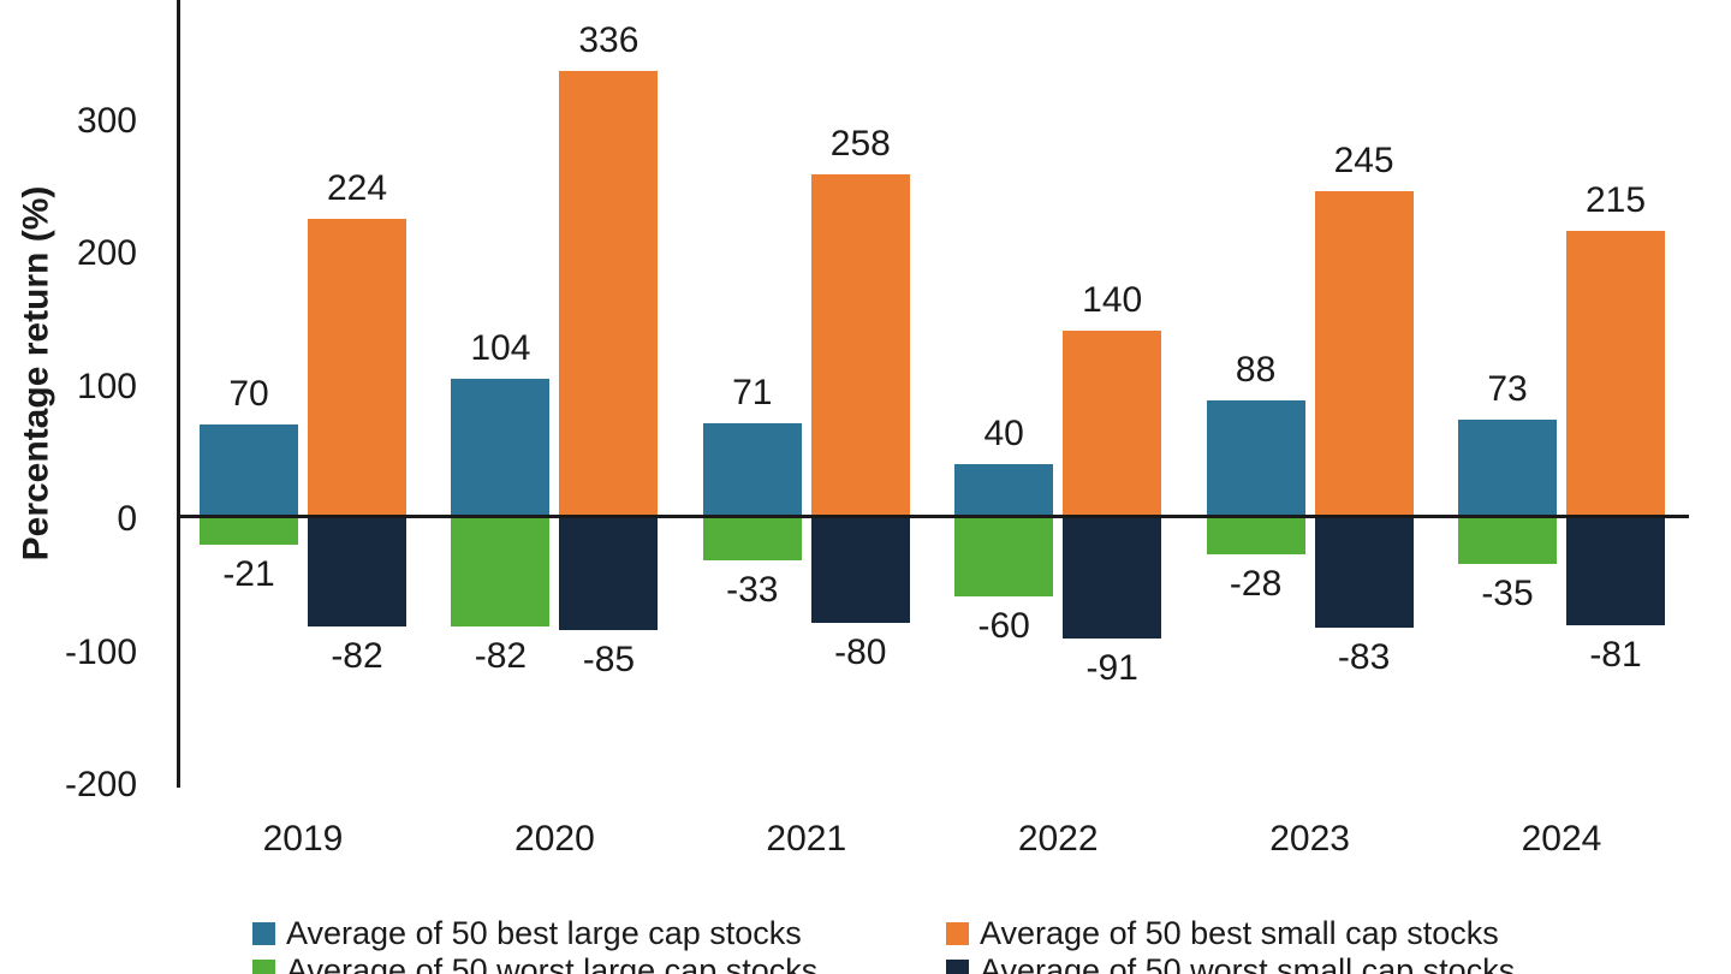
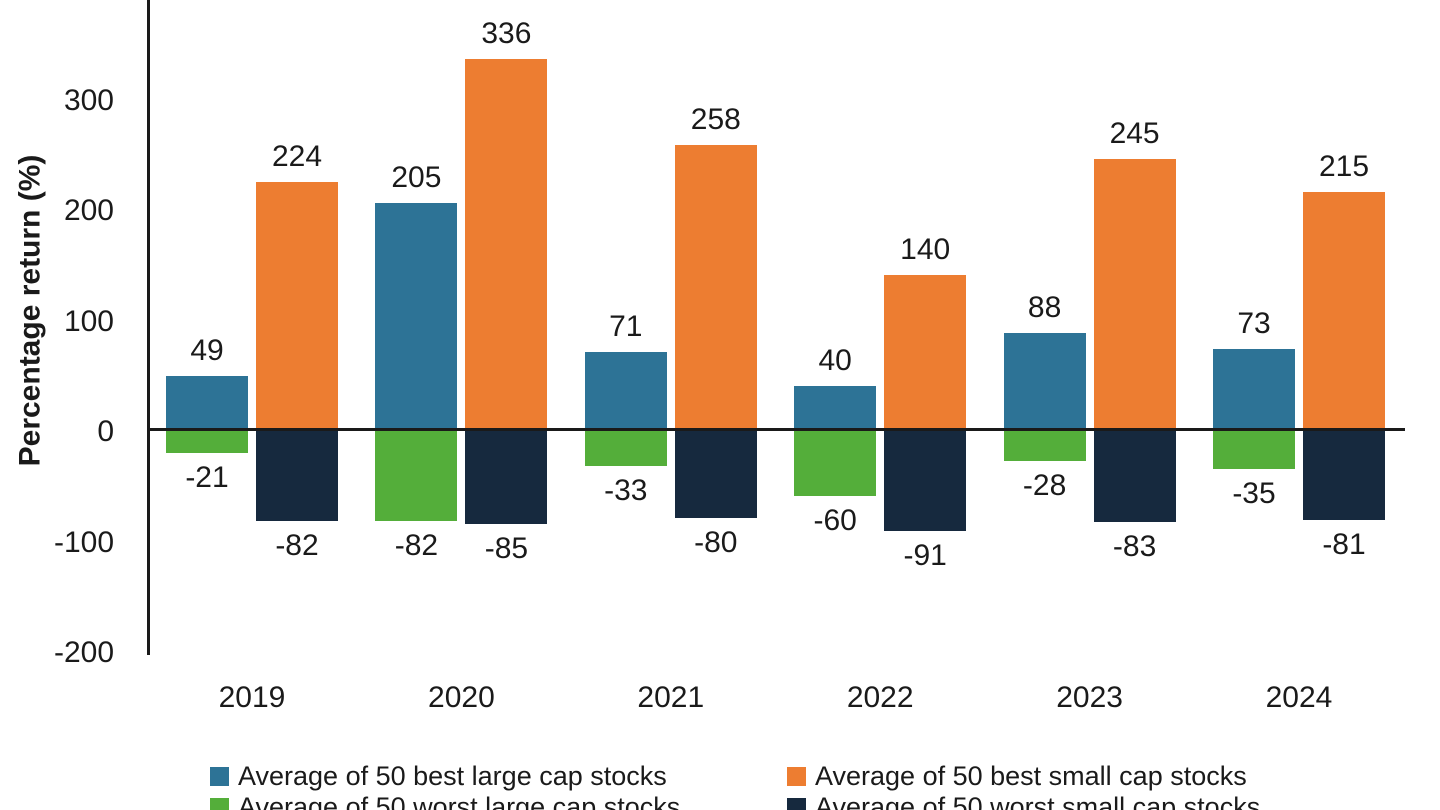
Average of 50 best large cap stocks/2019: 70 -> 49
Average of 50 best large cap stocks/2020: 104 -> 205
